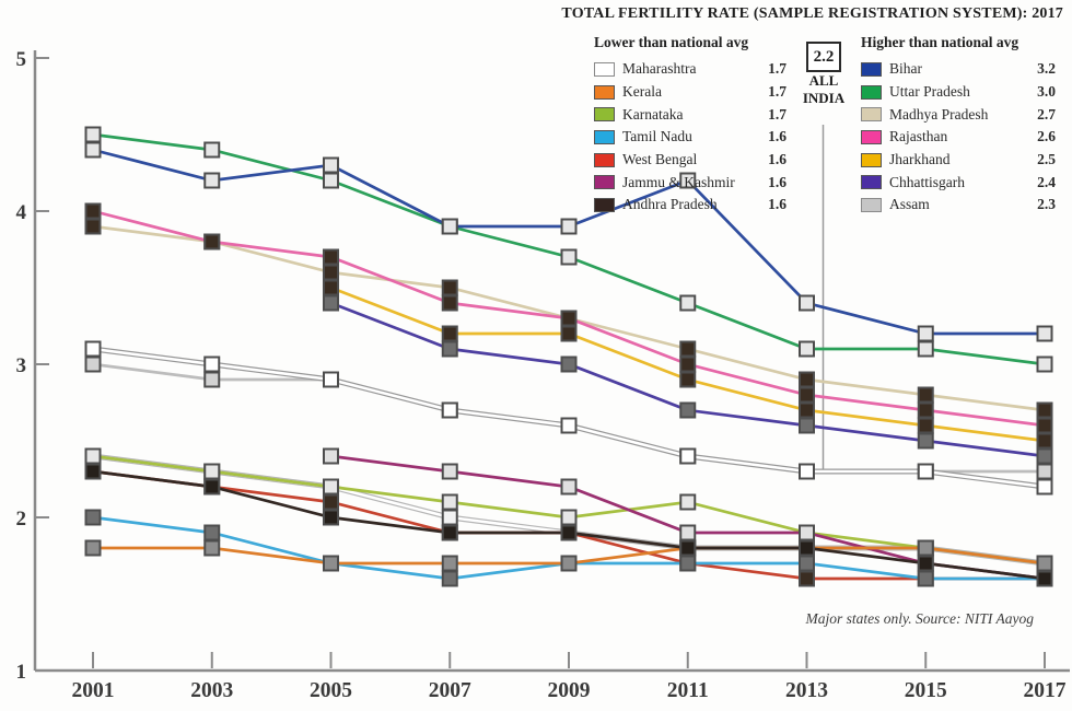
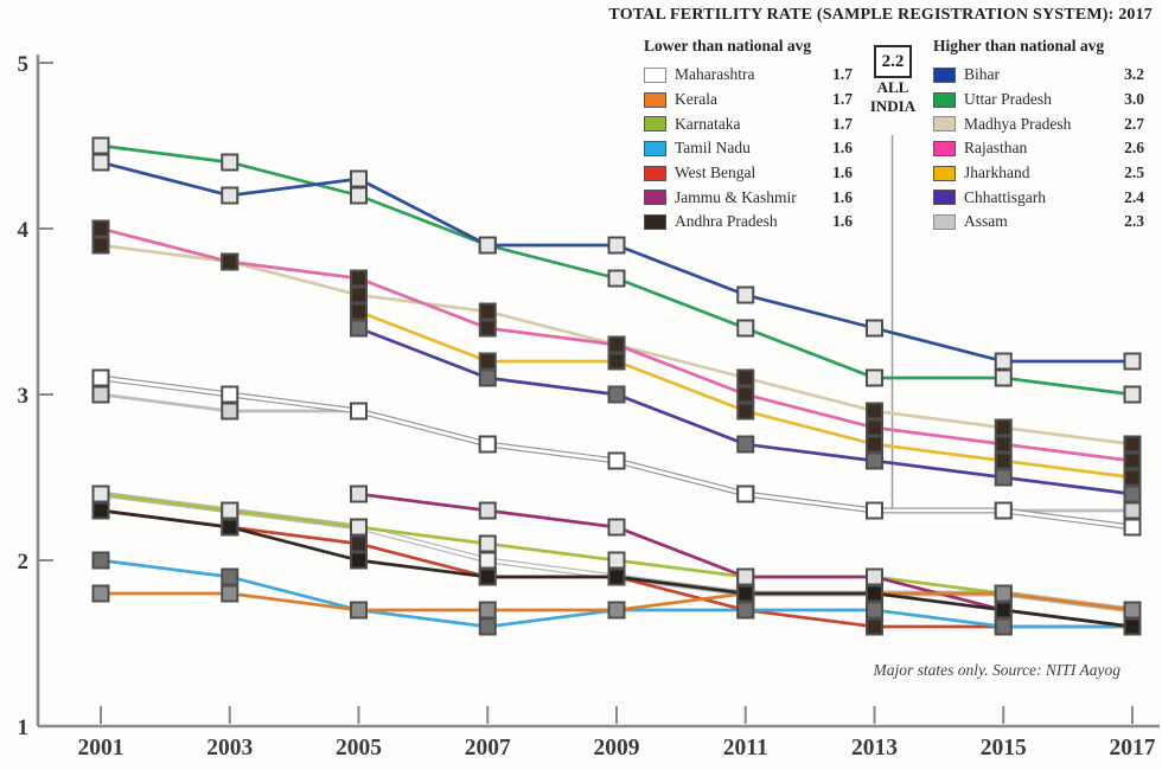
Bihar/2011: 4.2 -> 3.6
Karnataka/2011: 2.1 -> 1.9
